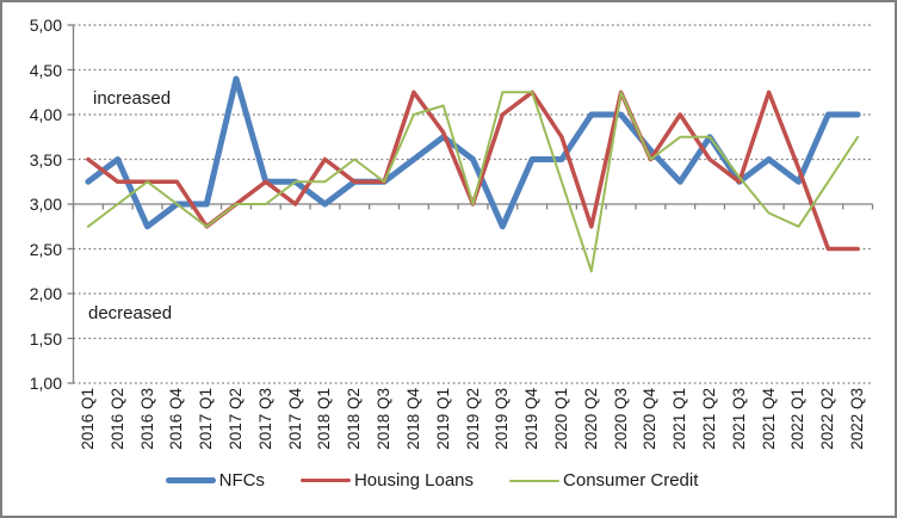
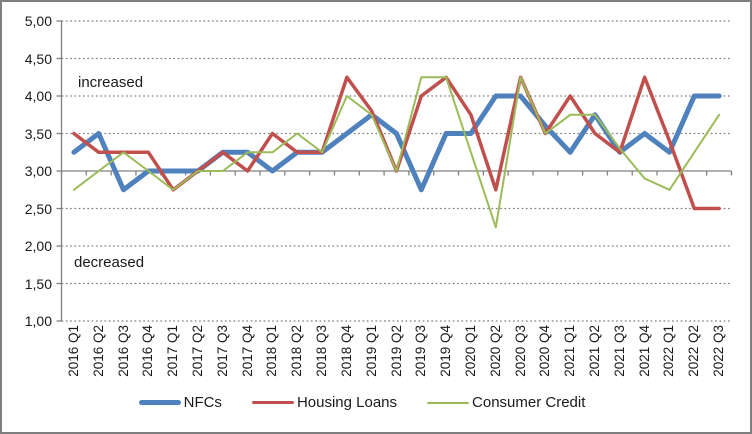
NFCs/2017 Q2: 4,4 -> 3,0
Consumer Credit/2019 Q1: 4,1 -> 3,8
